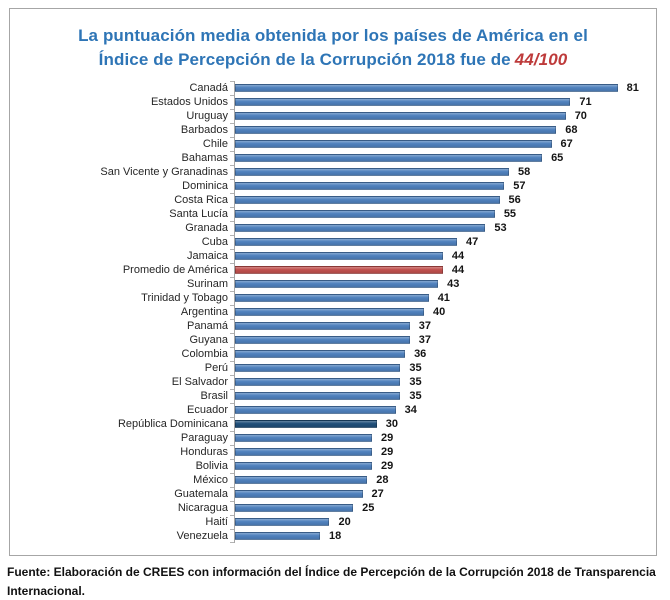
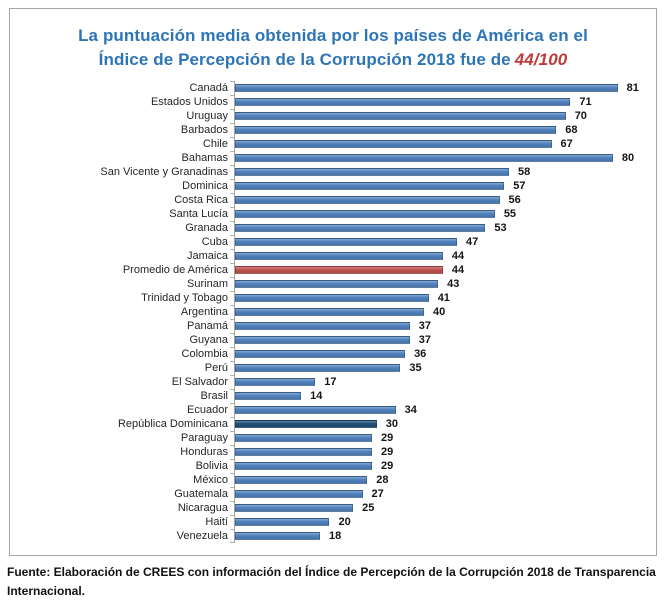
Bahamas: 65 -> 80
El Salvador: 35 -> 17
Brasil: 35 -> 14
